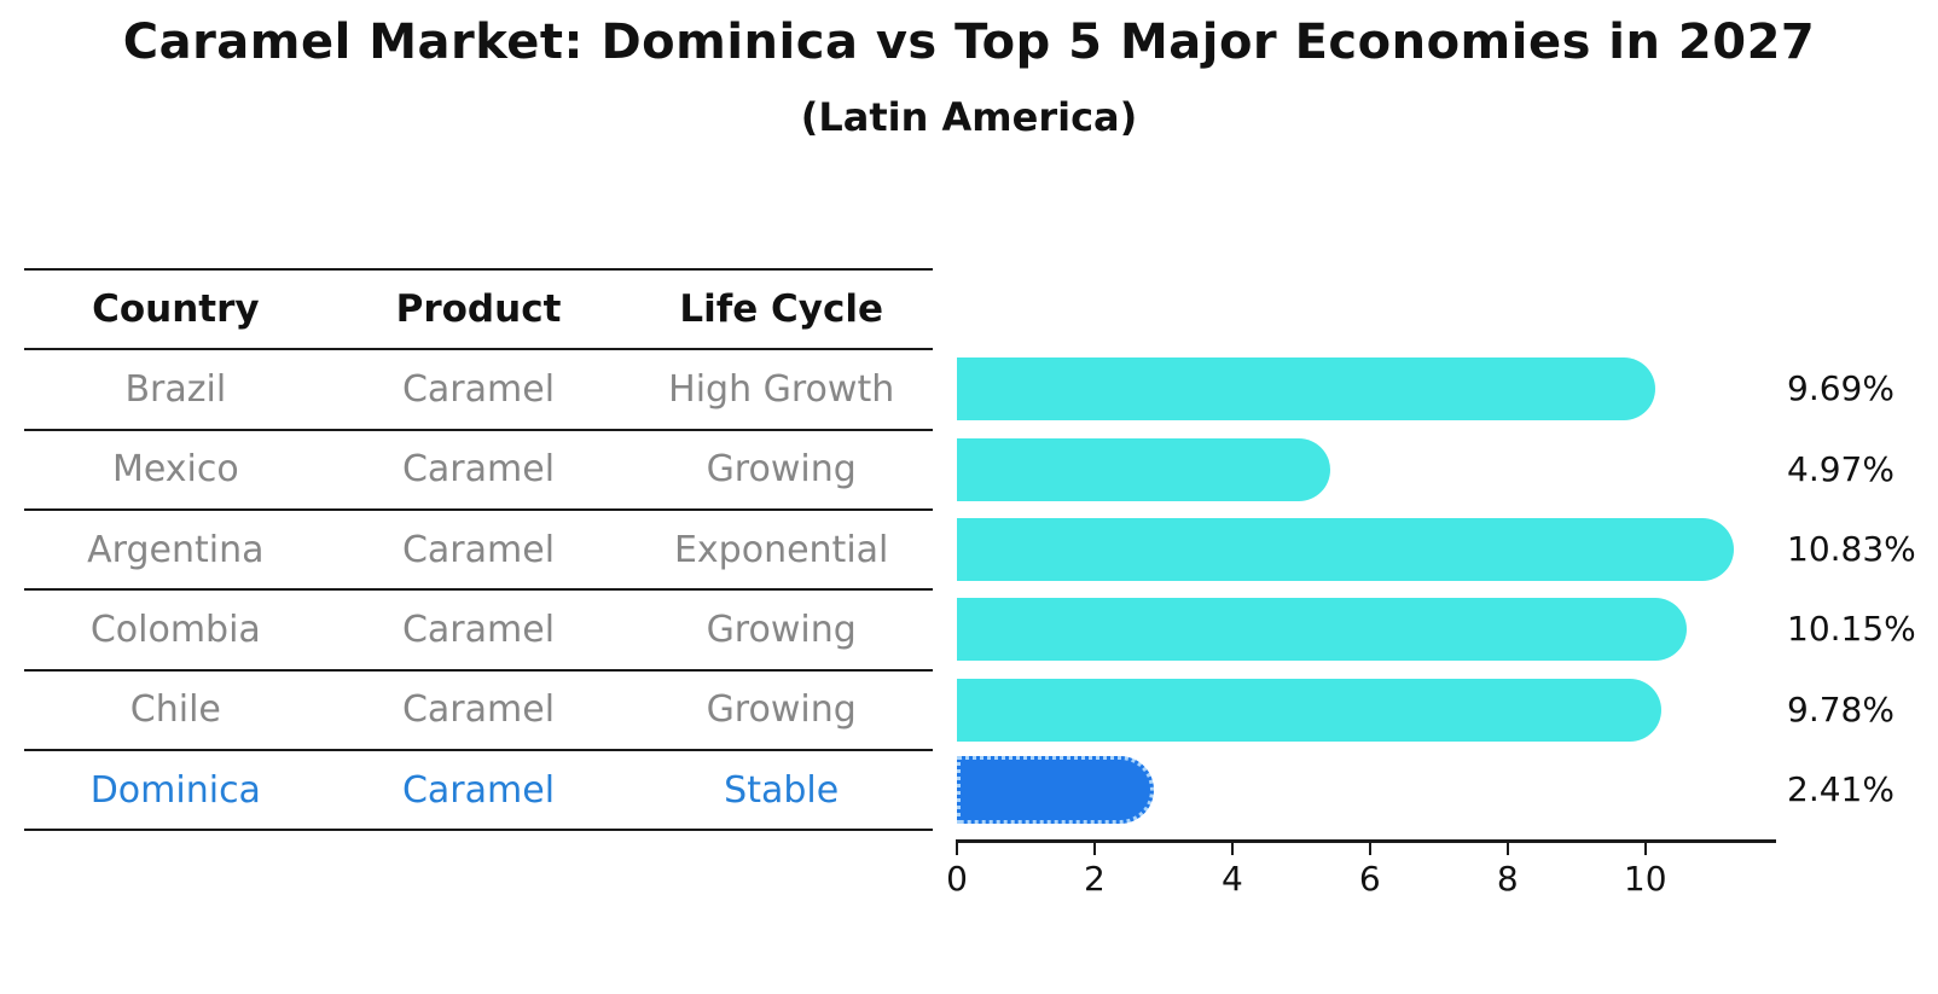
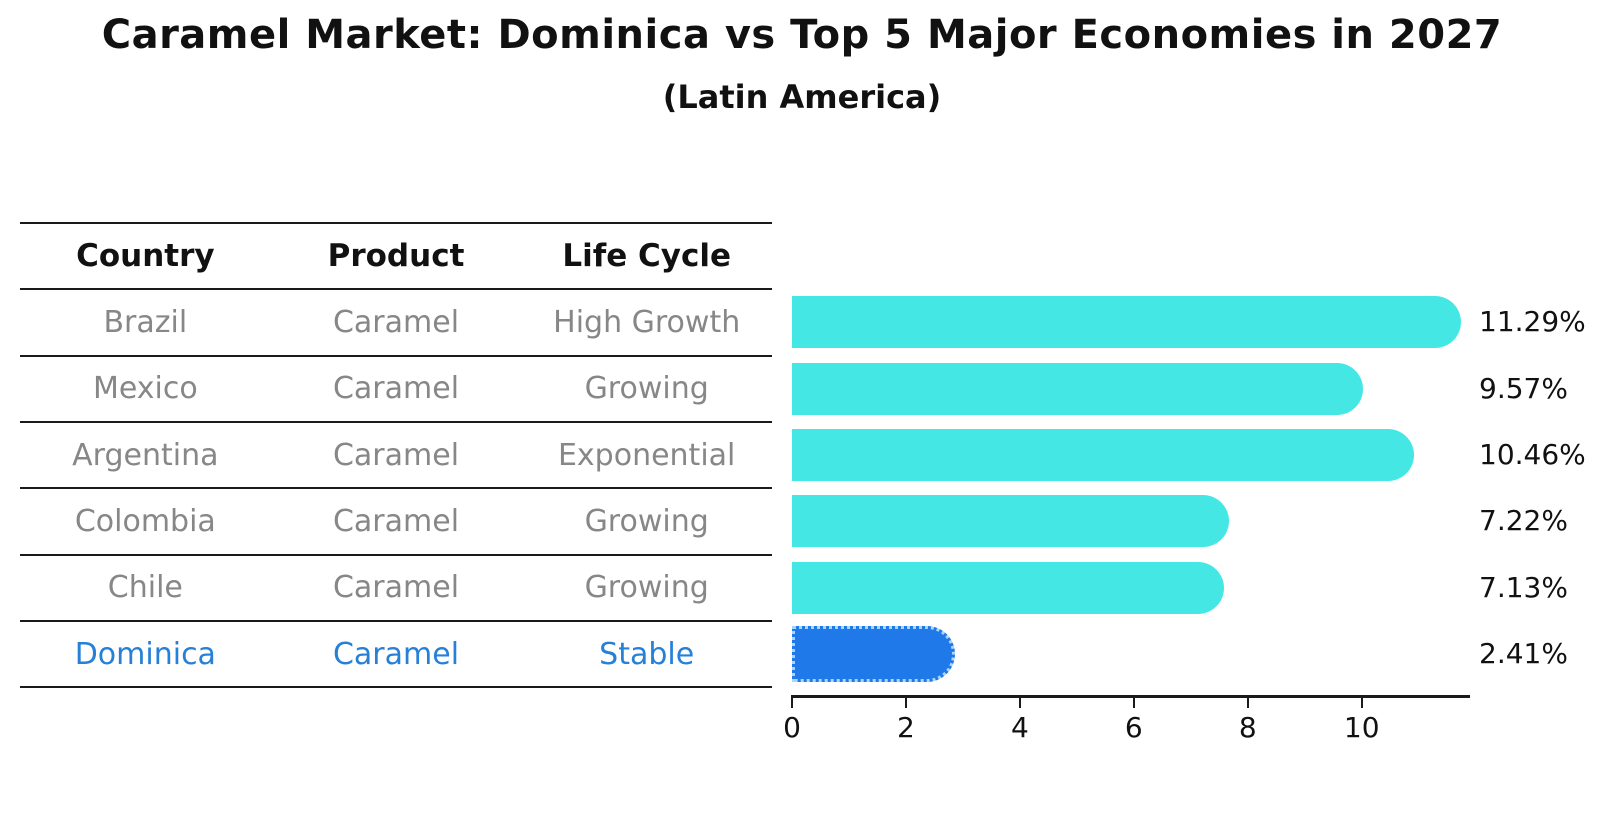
Brazil: 9.69% -> 11.29%
Mexico: 4.97% -> 9.57%
Argentina: 10.83% -> 10.46%
Colombia: 10.15% -> 7.22%
Chile: 9.78% -> 7.13%
